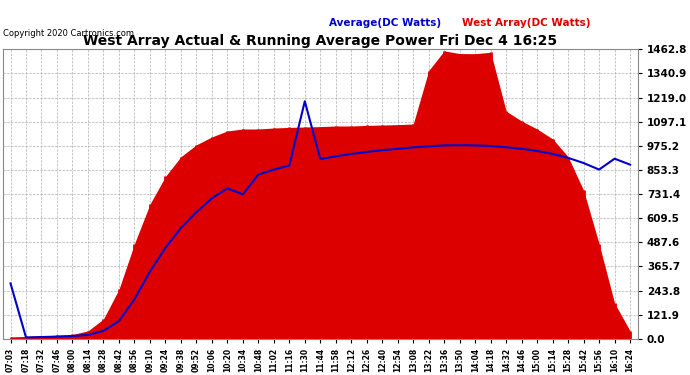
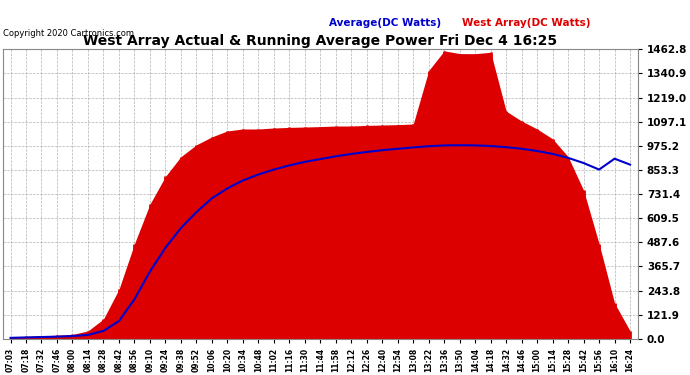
Average(DC Watts)/07:03: 280 -> 0
Average(DC Watts)/10:34: 730 -> 800
Average(DC Watts)/11:30: 1200 -> 890
